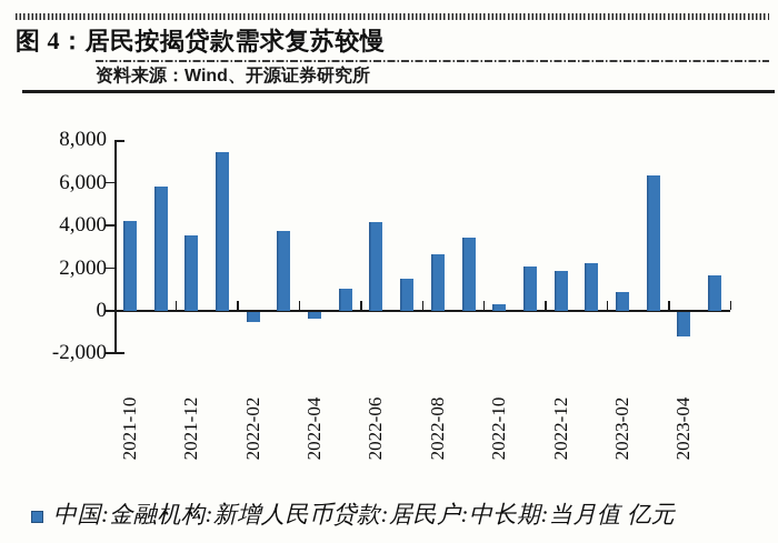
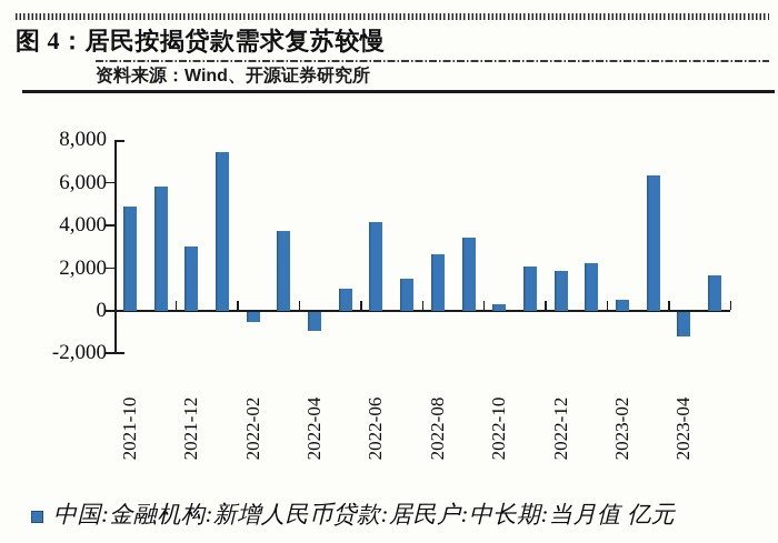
2021-10: 4200 -> 4900
2021-12: 3600 -> 3000
2022-04: -300 -> -900
2023-02: 900 -> 500
